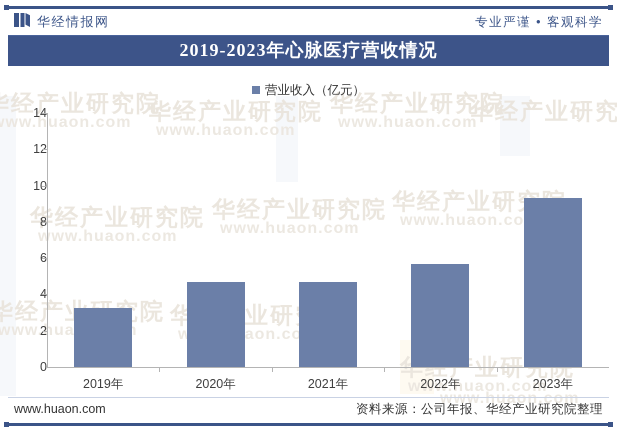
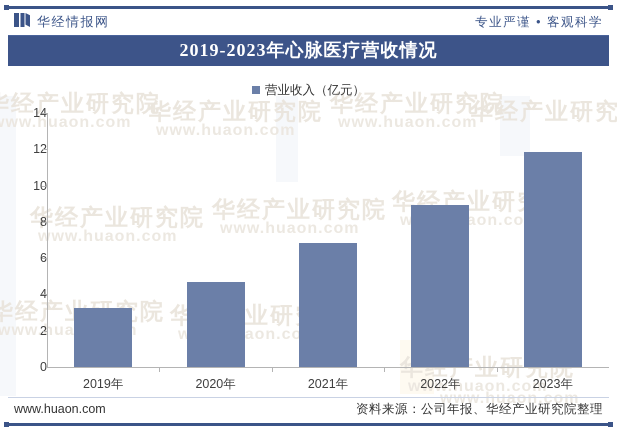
2021年: 4.7 -> 6.8
2022年: 5.7 -> 8.9
2023年: 9.3 -> 11.8
